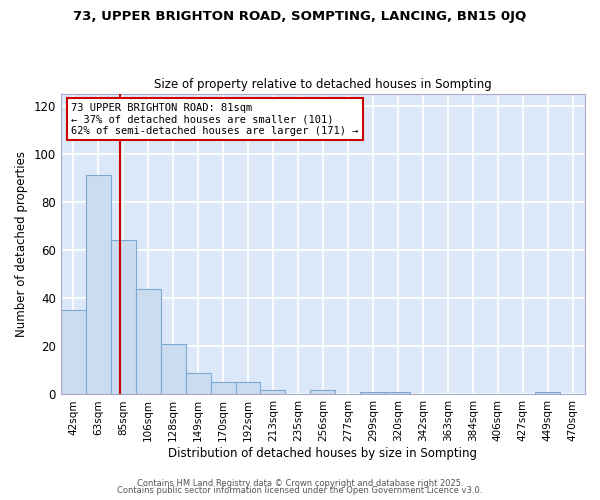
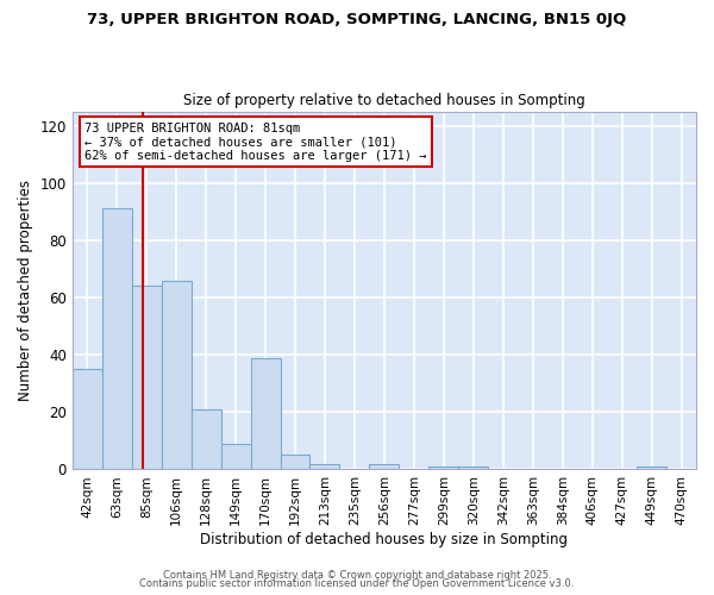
106sqm: 44 -> 66
170sqm: 5 -> 39
